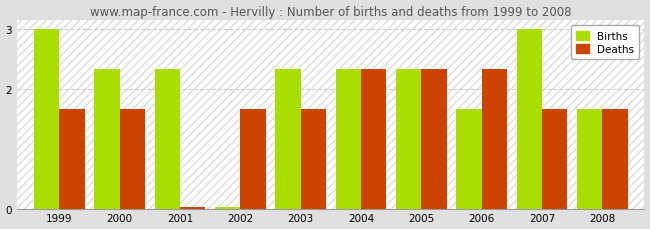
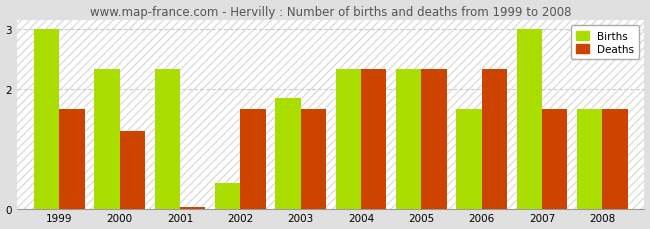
Deaths/2000: 1.67 -> 1.30
Births/2002: 0.03 -> 0.42
Births/2003: 2.33 -> 1.84
